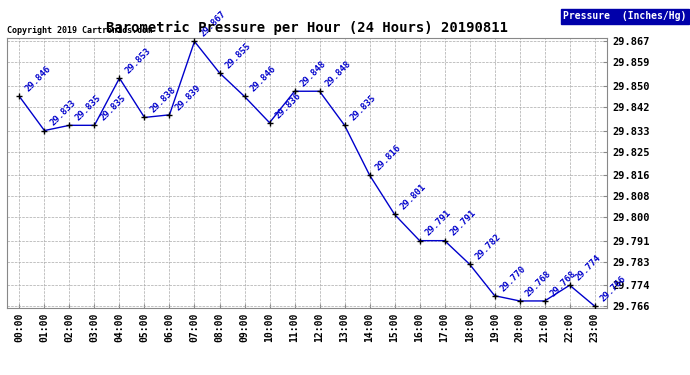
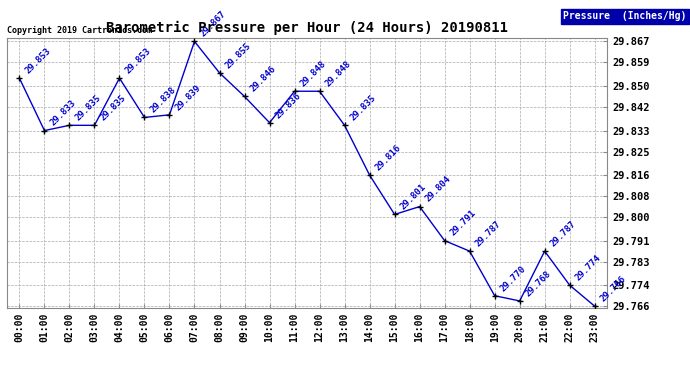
00:00: 29.846 -> 29.853
16:00: 29.791 -> 29.804
18:00: 29.782 -> 29.787
21:00: 29.768 -> 29.787
